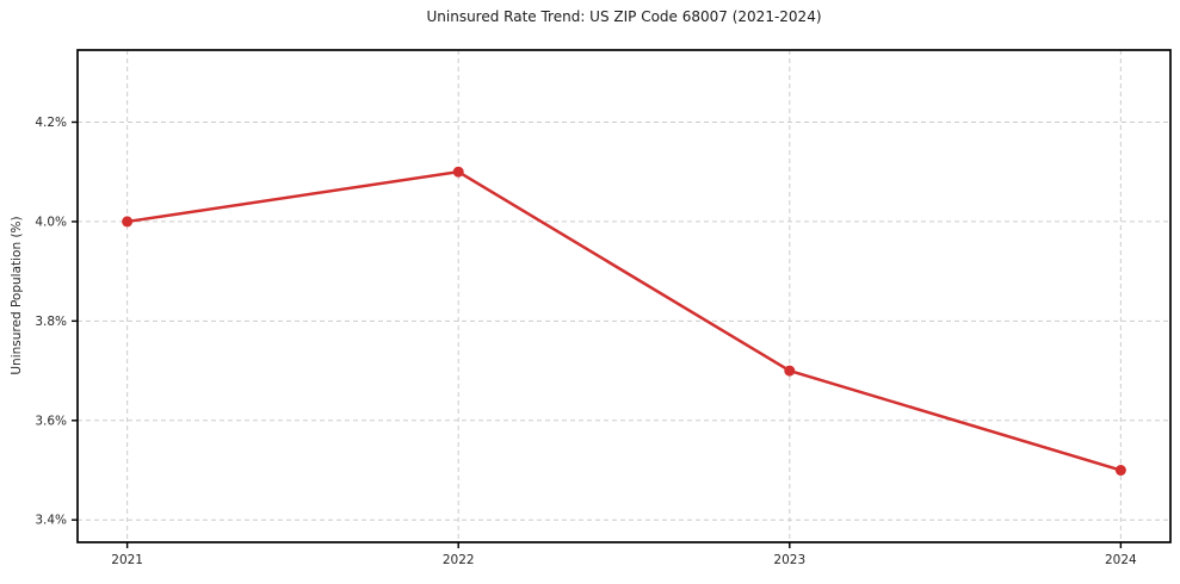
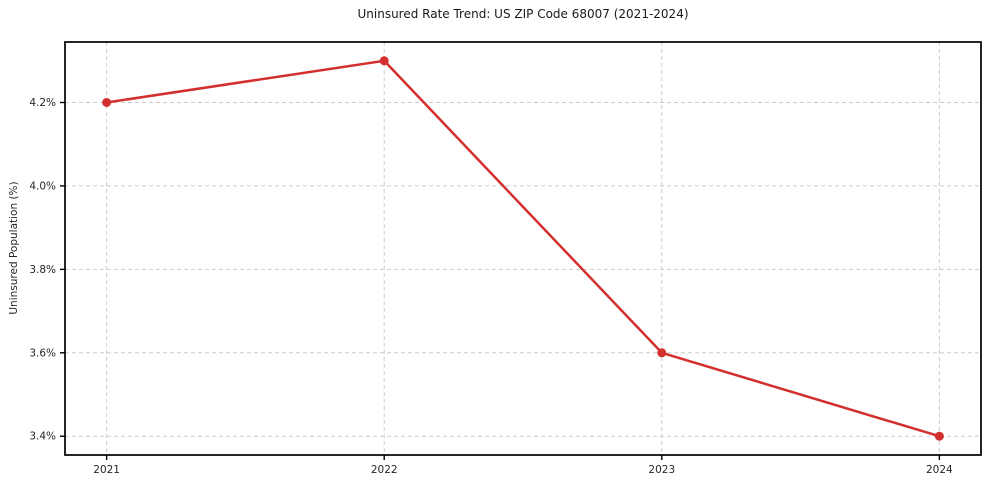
2021: 4.0% -> 4.2%
2022: 4.1% -> 4.3%
2023: 3.7% -> 3.6%
2024: 3.5% -> 3.4%
